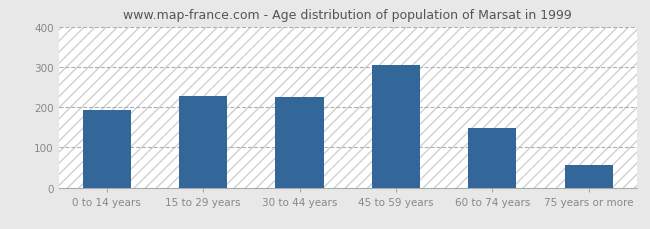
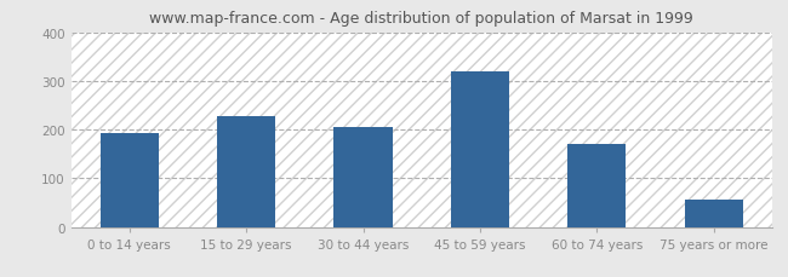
30 to 44 years: 224 -> 205
45 to 59 years: 305 -> 320
60 to 74 years: 147 -> 170
